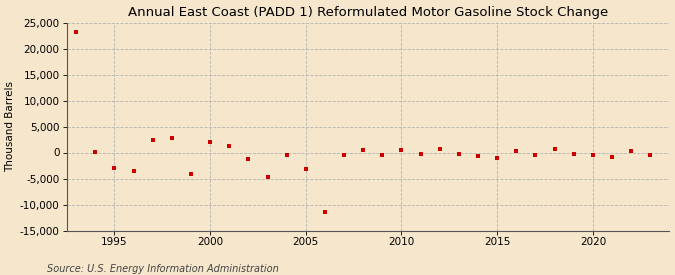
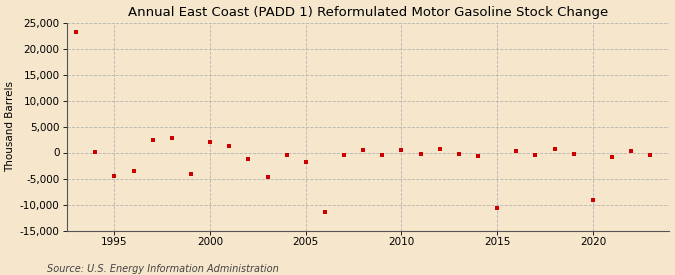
1995: -3,000 -> -4,600
2005: -3,200 -> -1,800
2015: -1,000 -> -10,600
2020: -400 -> -9,200
